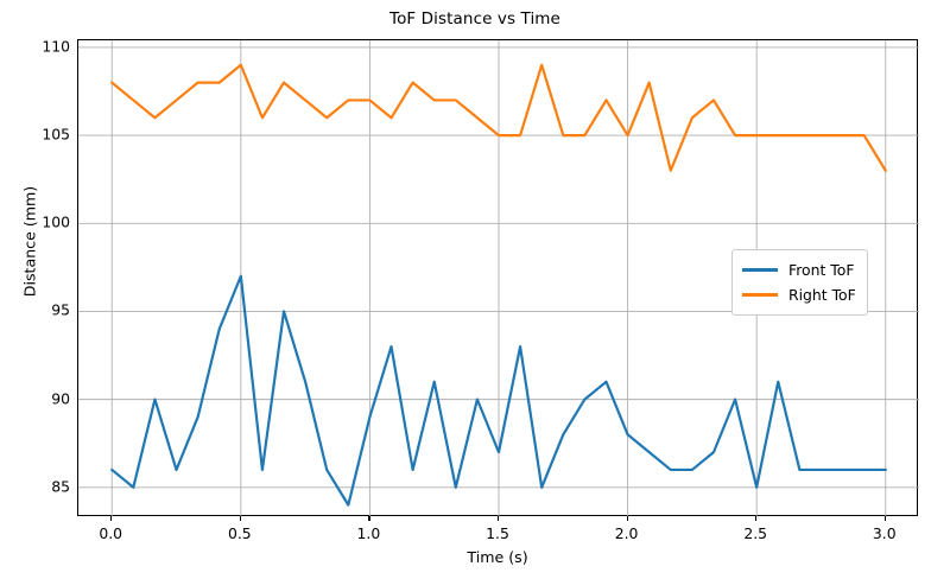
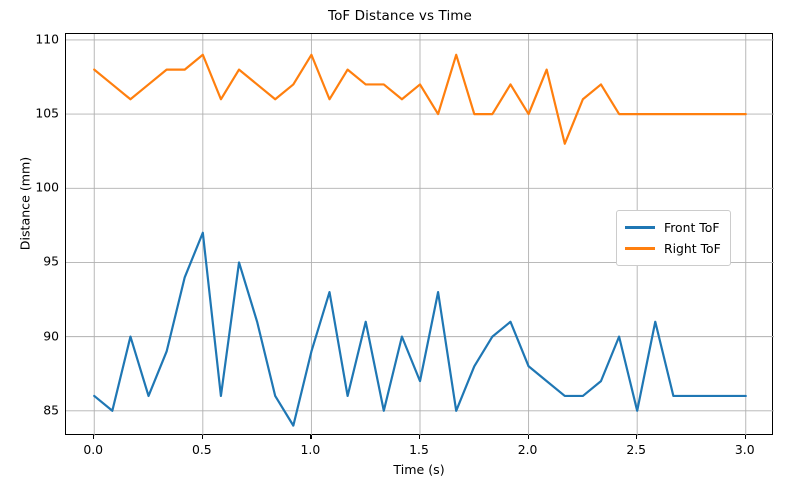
Right ToF/1.0: 107 -> 109
Right ToF/1.5: 105 -> 107
Right ToF/3.0: 103 -> 105
